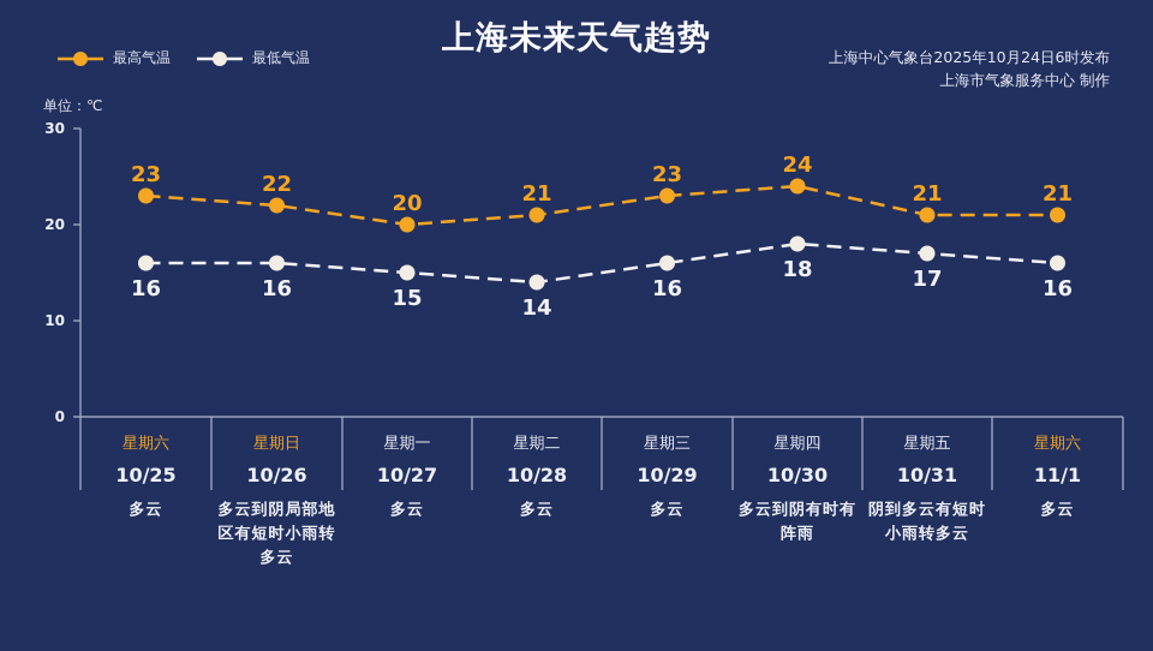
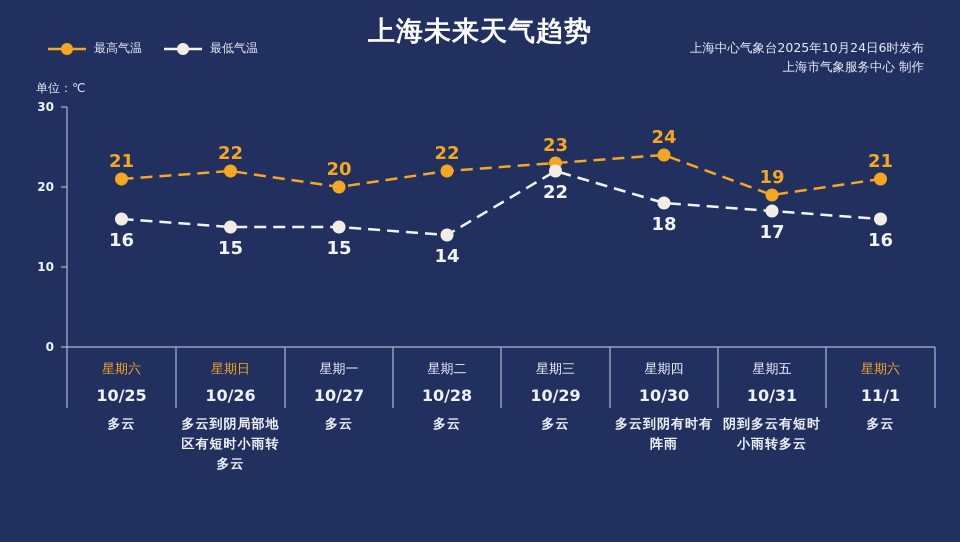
最高气温/10/25: 23 -> 21
最低气温/10/26: 16 -> 15
最高气温/10/28: 21 -> 22
最低气温/10/29: 16 -> 22
最高气温/10/31: 21 -> 19
